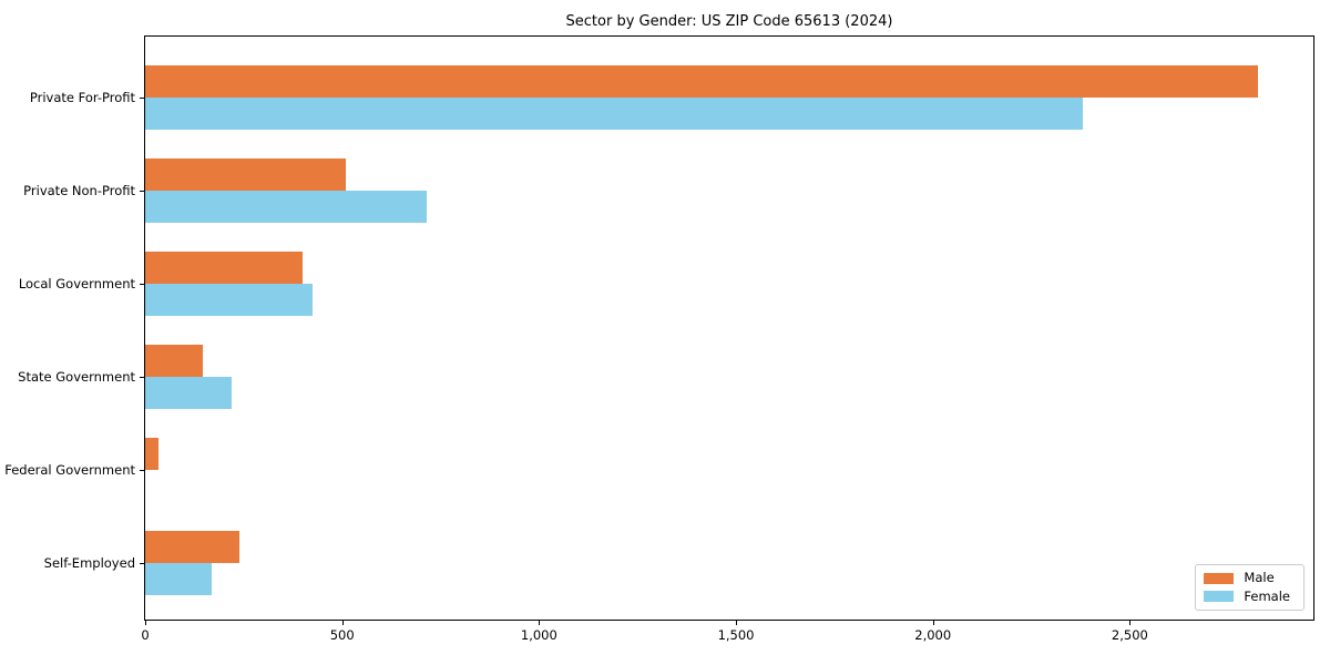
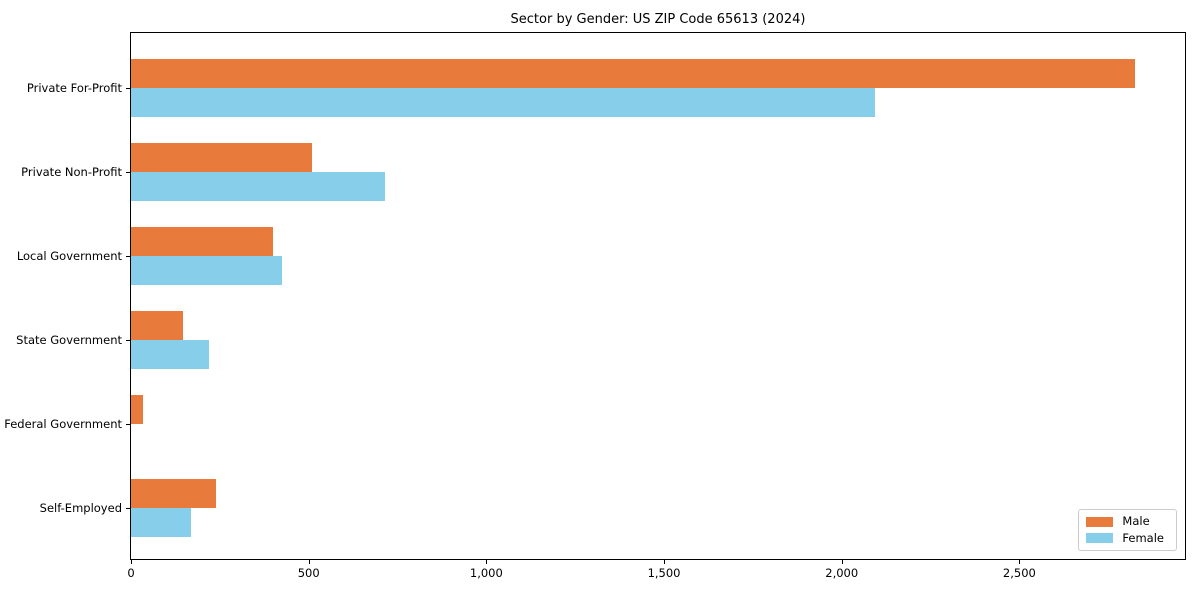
Female/Private For-Profit: 2380 -> 2100
